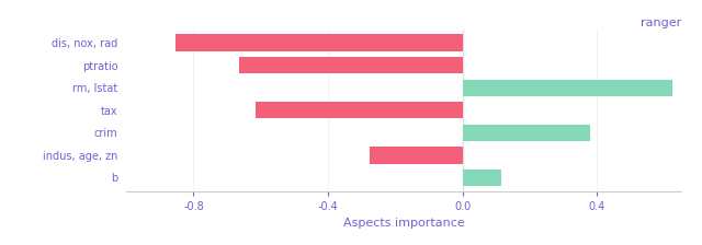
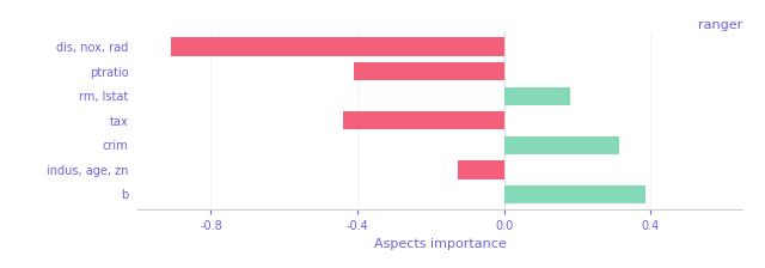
dis, nox, rad: -0.855 -> -0.910
ptratio: -0.665 -> -0.410
rm, lstat: 0.625 -> 0.180
tax: -0.615 -> -0.440
crim: 0.380 -> 0.315
indus, age, zn: -0.275 -> -0.125
b: 0.115 -> 0.385
